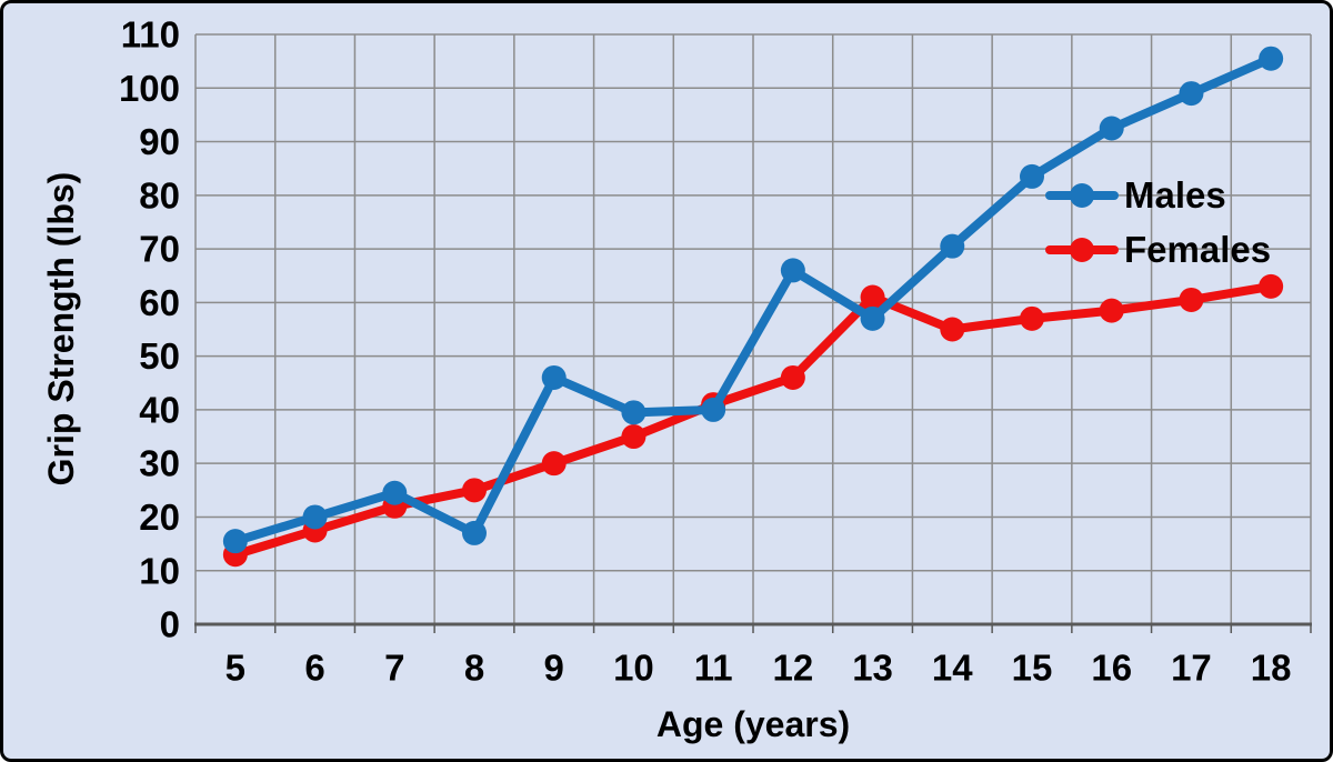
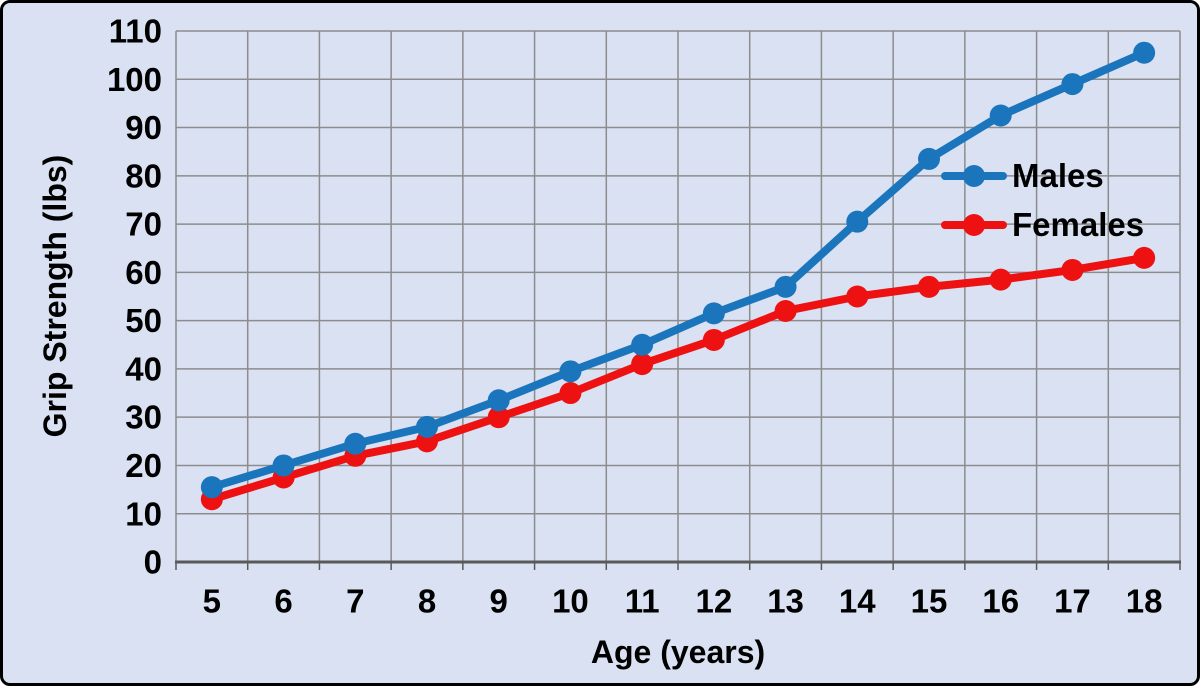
Males/8: 17 -> 28
Males/9: 46 -> 34
Males/11: 40 -> 45
Males/12: 66 -> 52
Females/13: 61 -> 52
